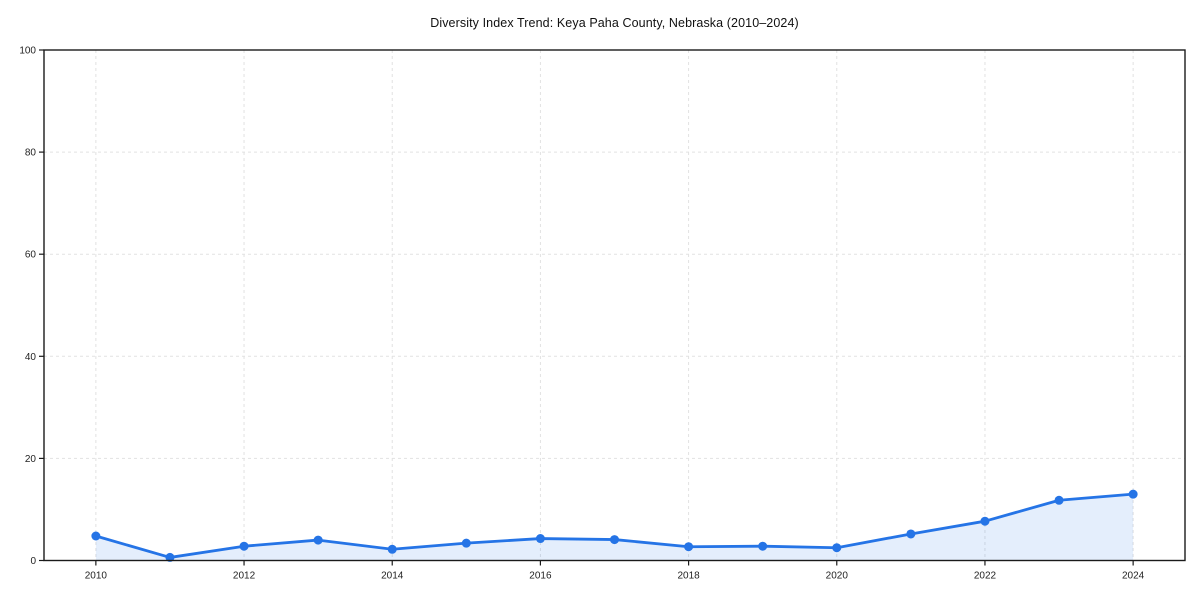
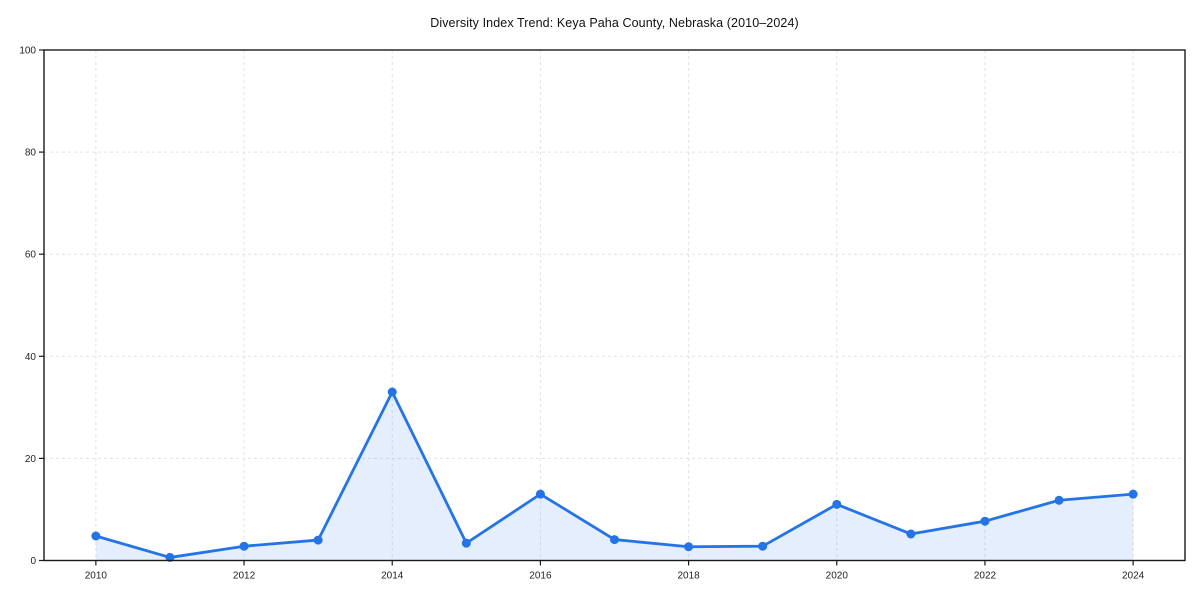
2014: 2 -> 33
2016: 4 -> 13
2020: 2 -> 11
